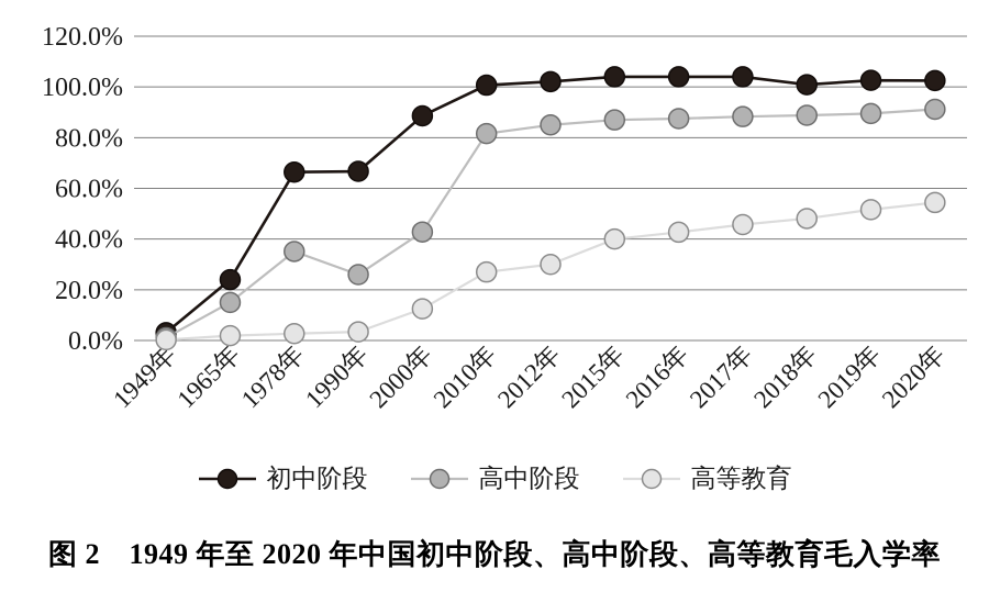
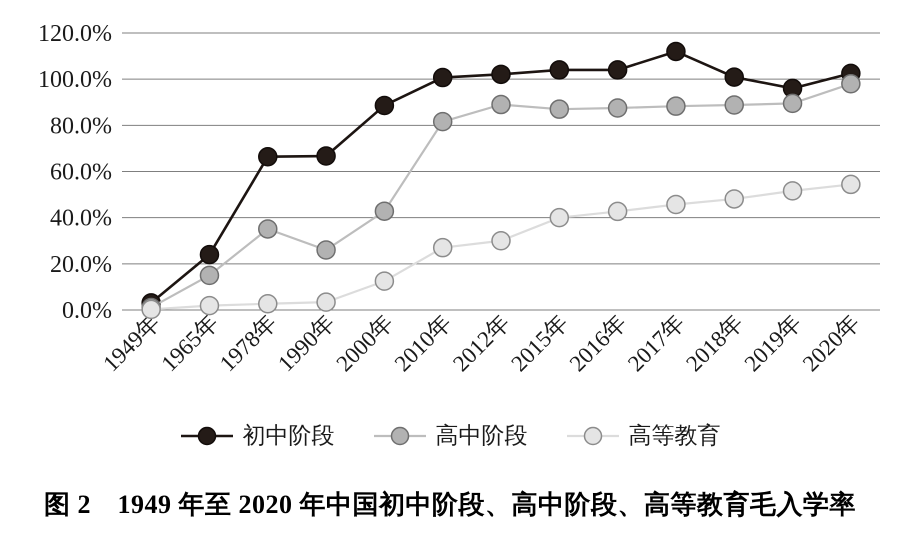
高中阶段/2012年: 85% -> 89%
初中阶段/2017年: 104% -> 112%
初中阶段/2019年: 103% -> 96%
高中阶段/2020年: 91% -> 98%
